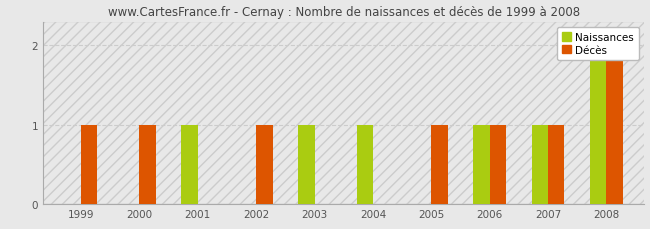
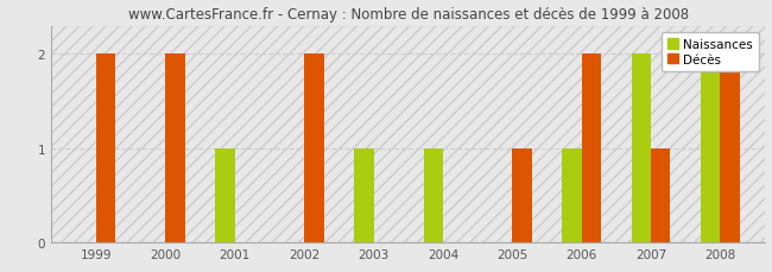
Décès/1999: 1 -> 2
Décès/2000: 1 -> 2
Décès/2002: 1 -> 2
Décès/2006: 1 -> 2
Naissances/2007: 1 -> 2
